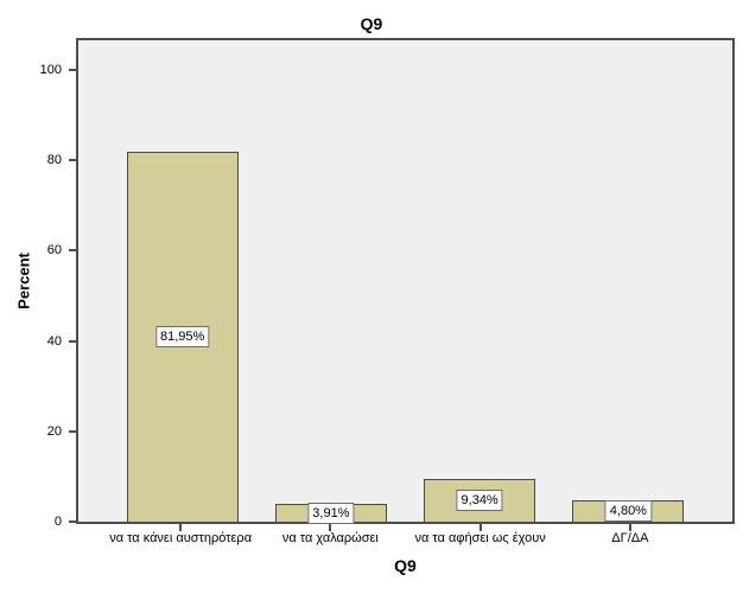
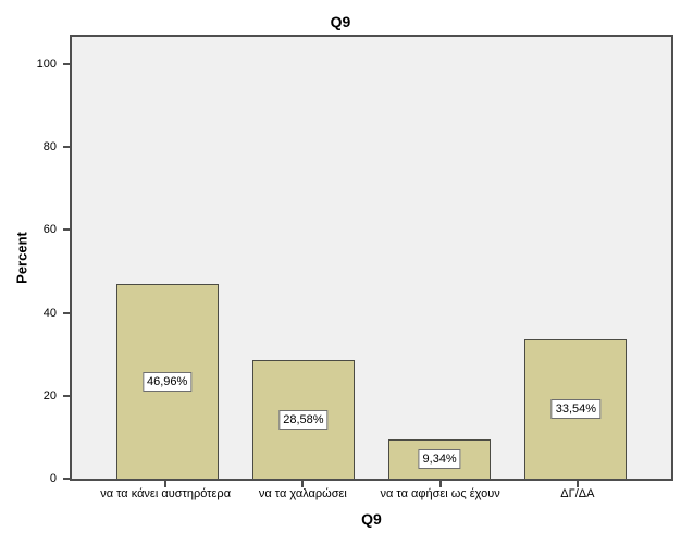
να τα κάνει αυστηρότερα: 81,95% -> 46,96%
να τα χαλαρώσει: 3,91% -> 28,58%
ΔΓ/ΔΑ: 4,80% -> 33,54%
